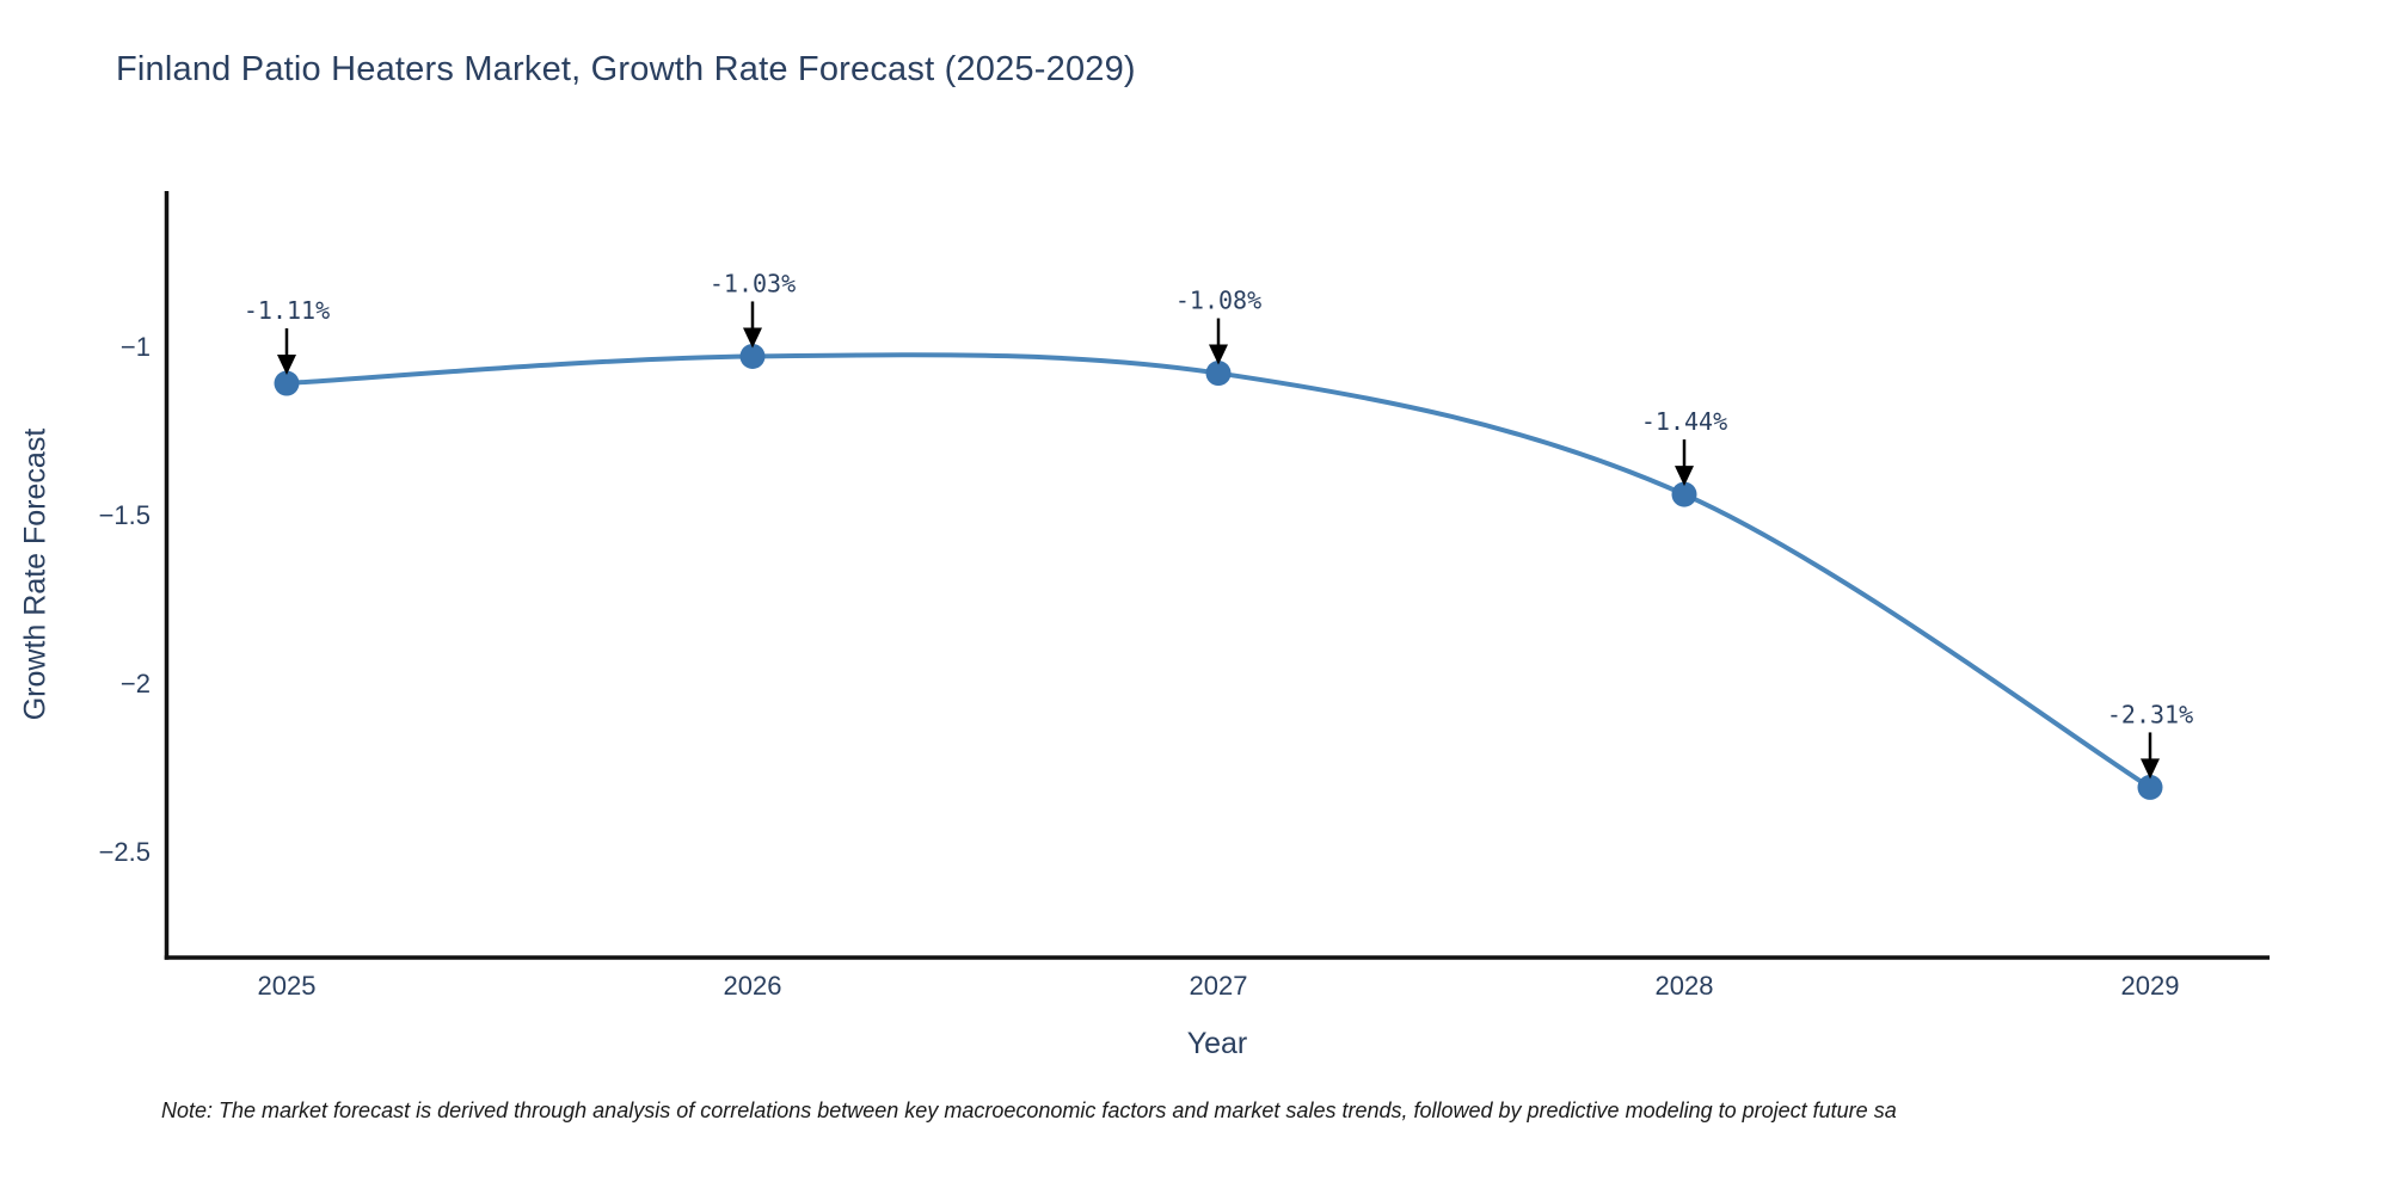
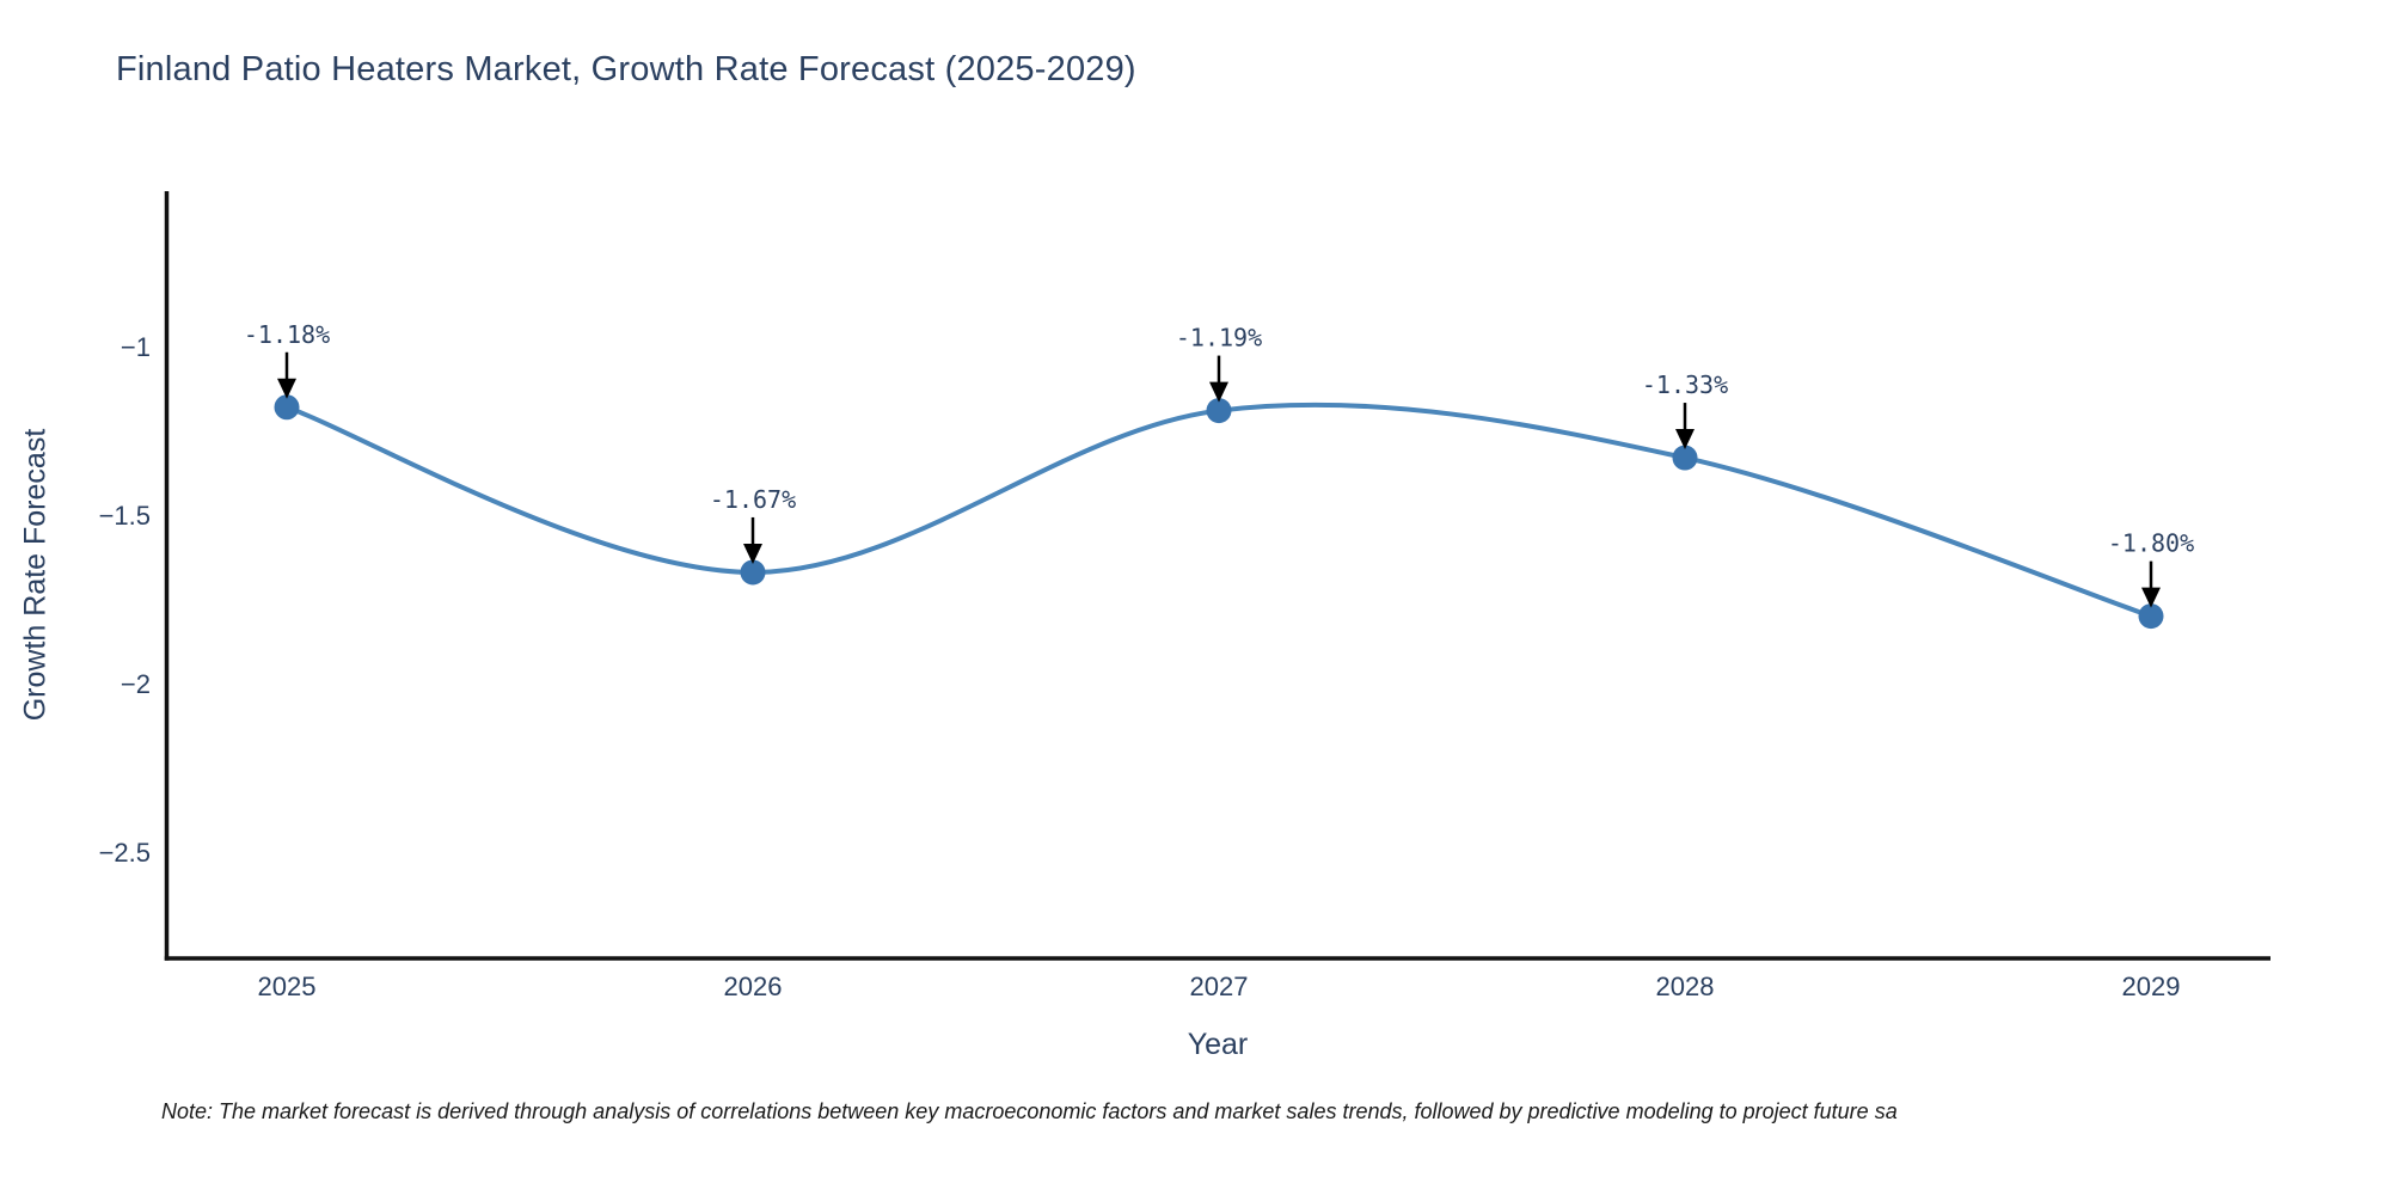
2025: -1.11% -> -1.18%
2026: -1.03% -> -1.67%
2027: -1.08% -> -1.19%
2028: -1.44% -> -1.33%
2029: -2.31% -> -1.80%
